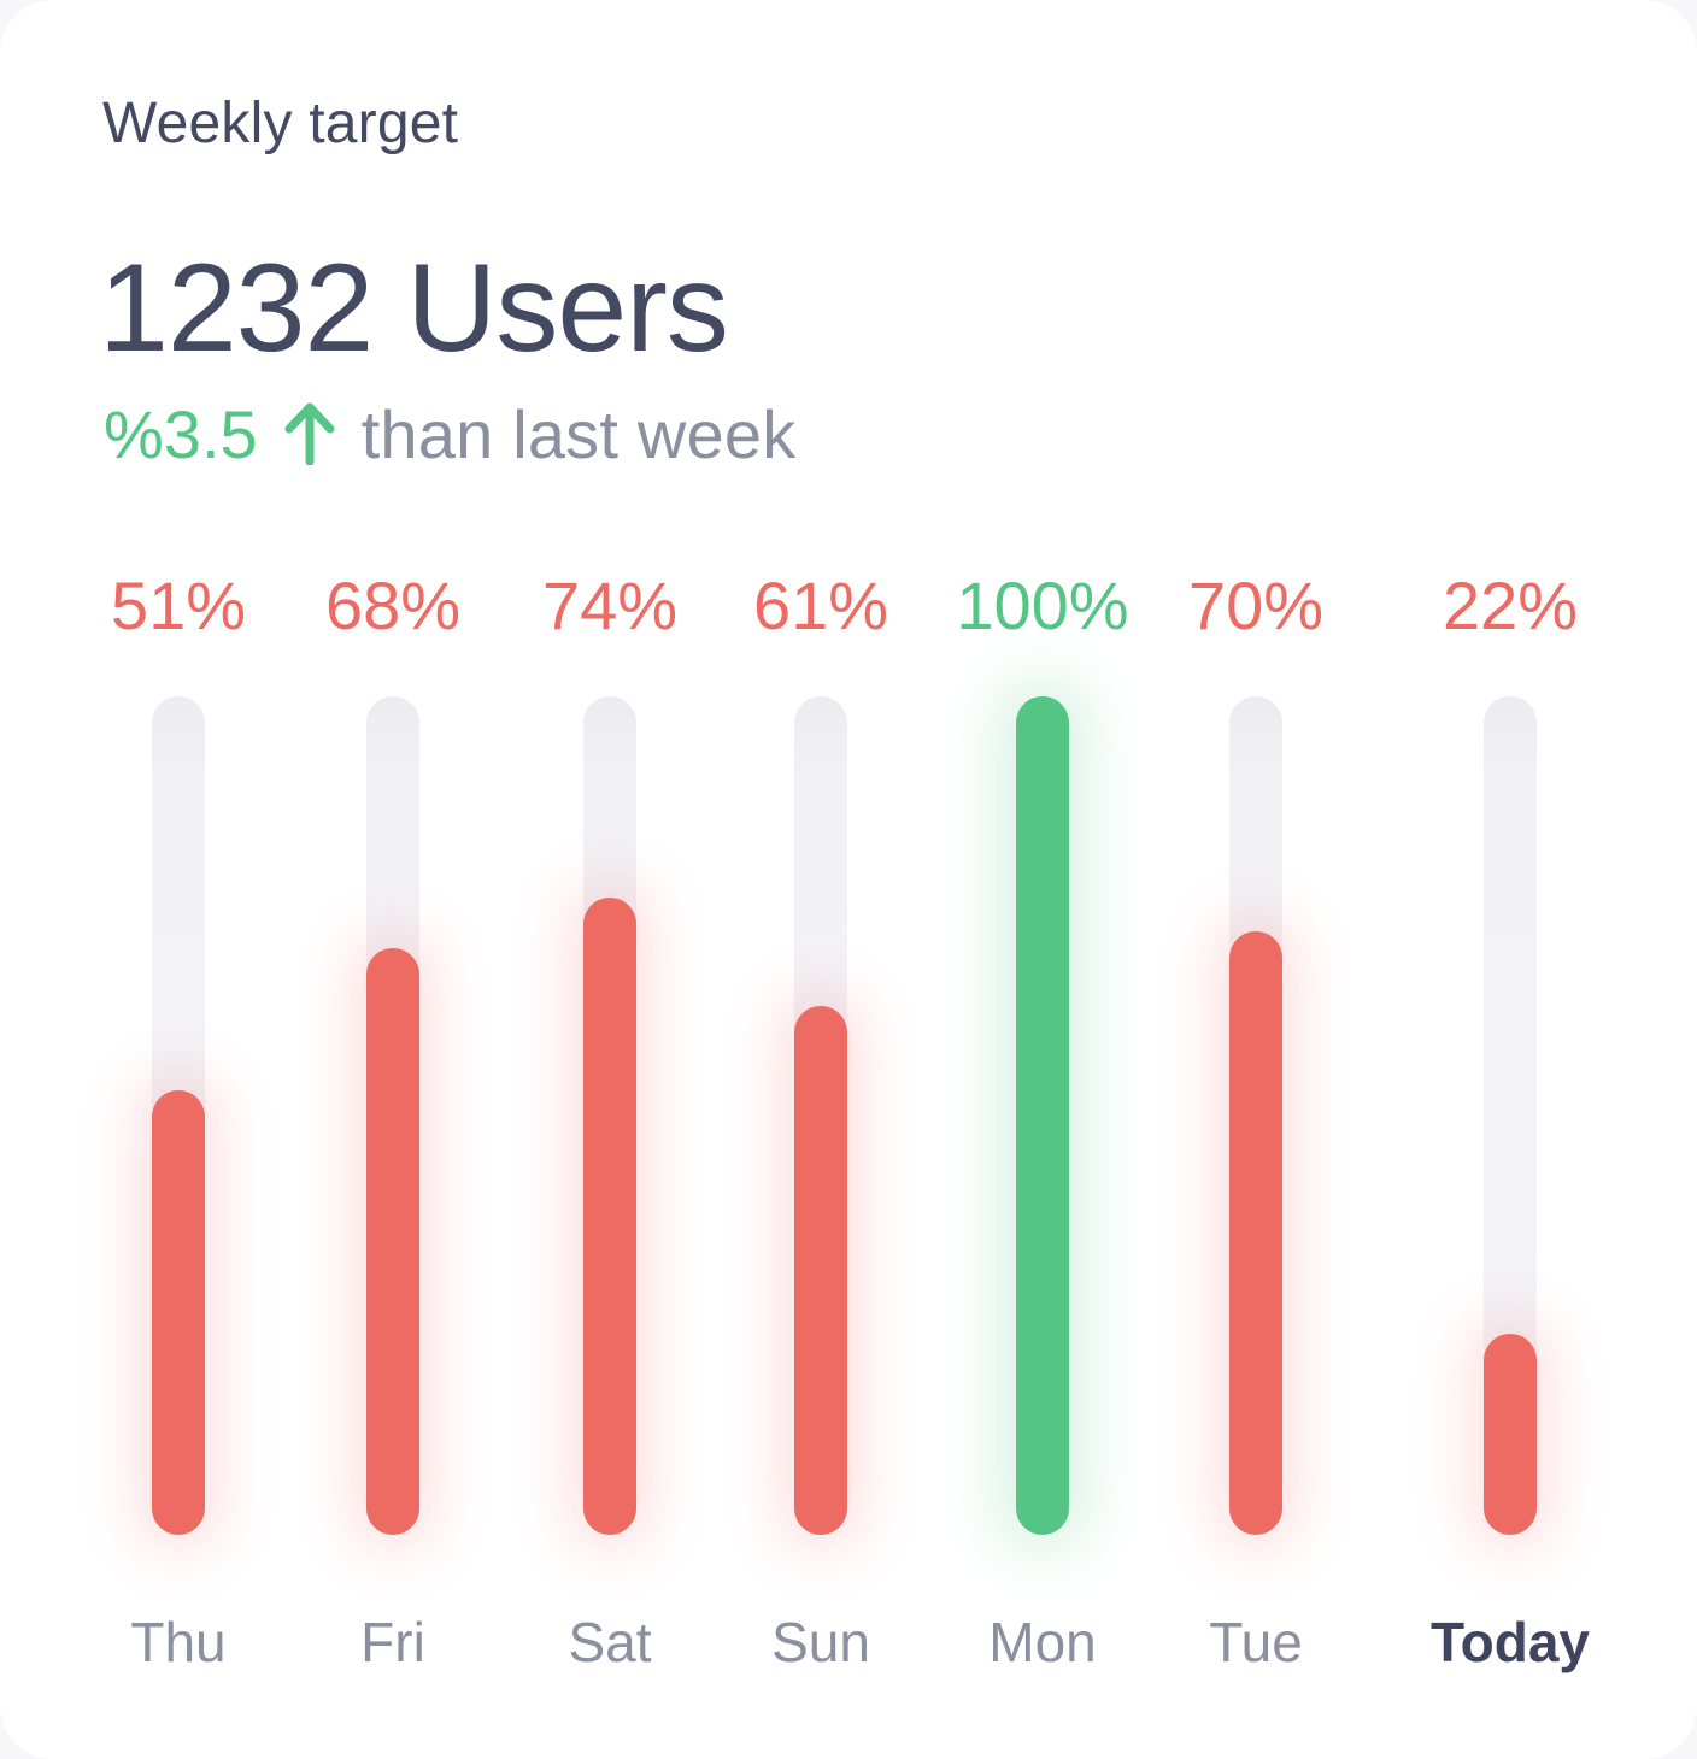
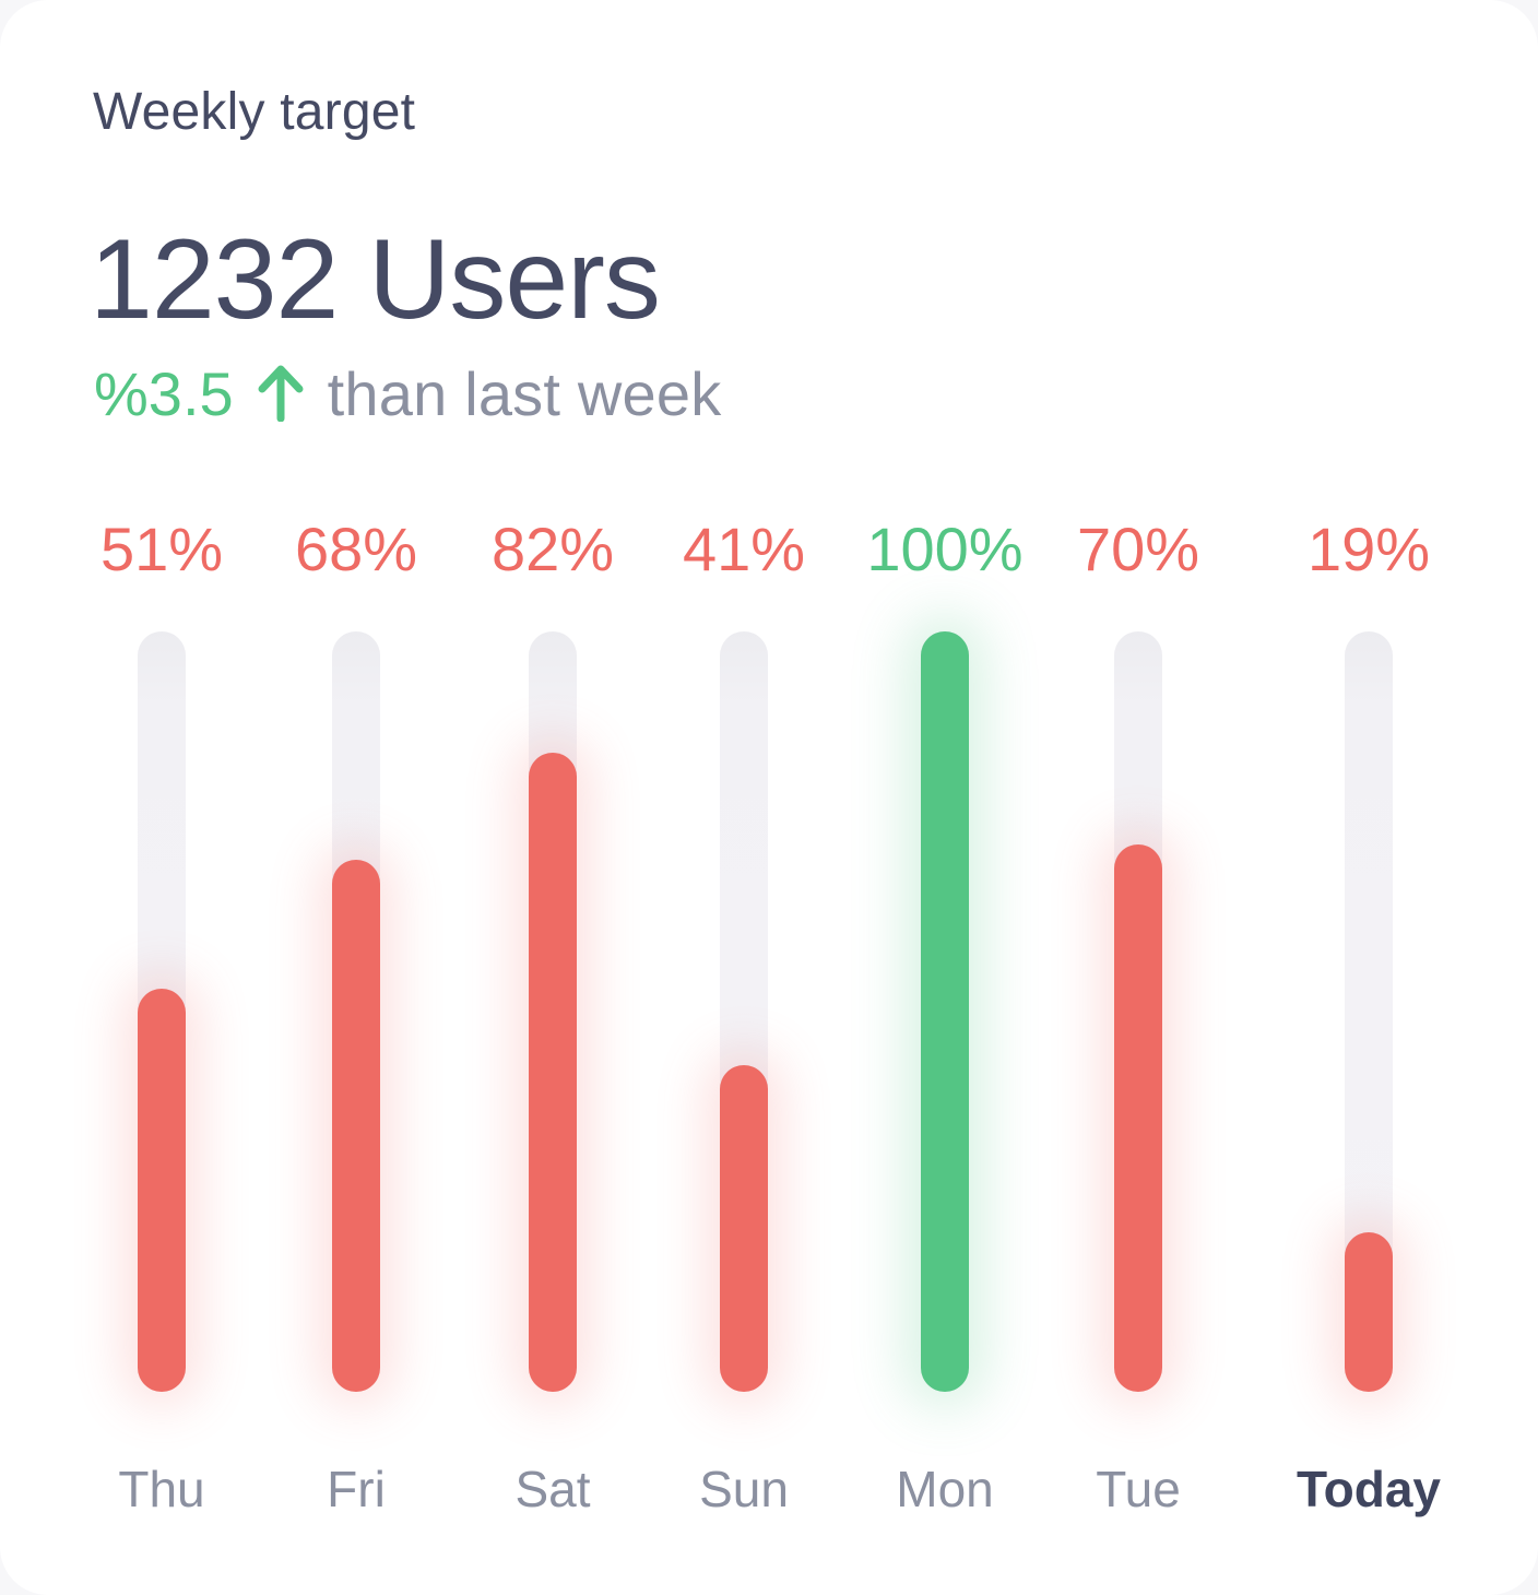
Sat: 74% -> 82%
Sun: 61% -> 41%
Today: 22% -> 19%
